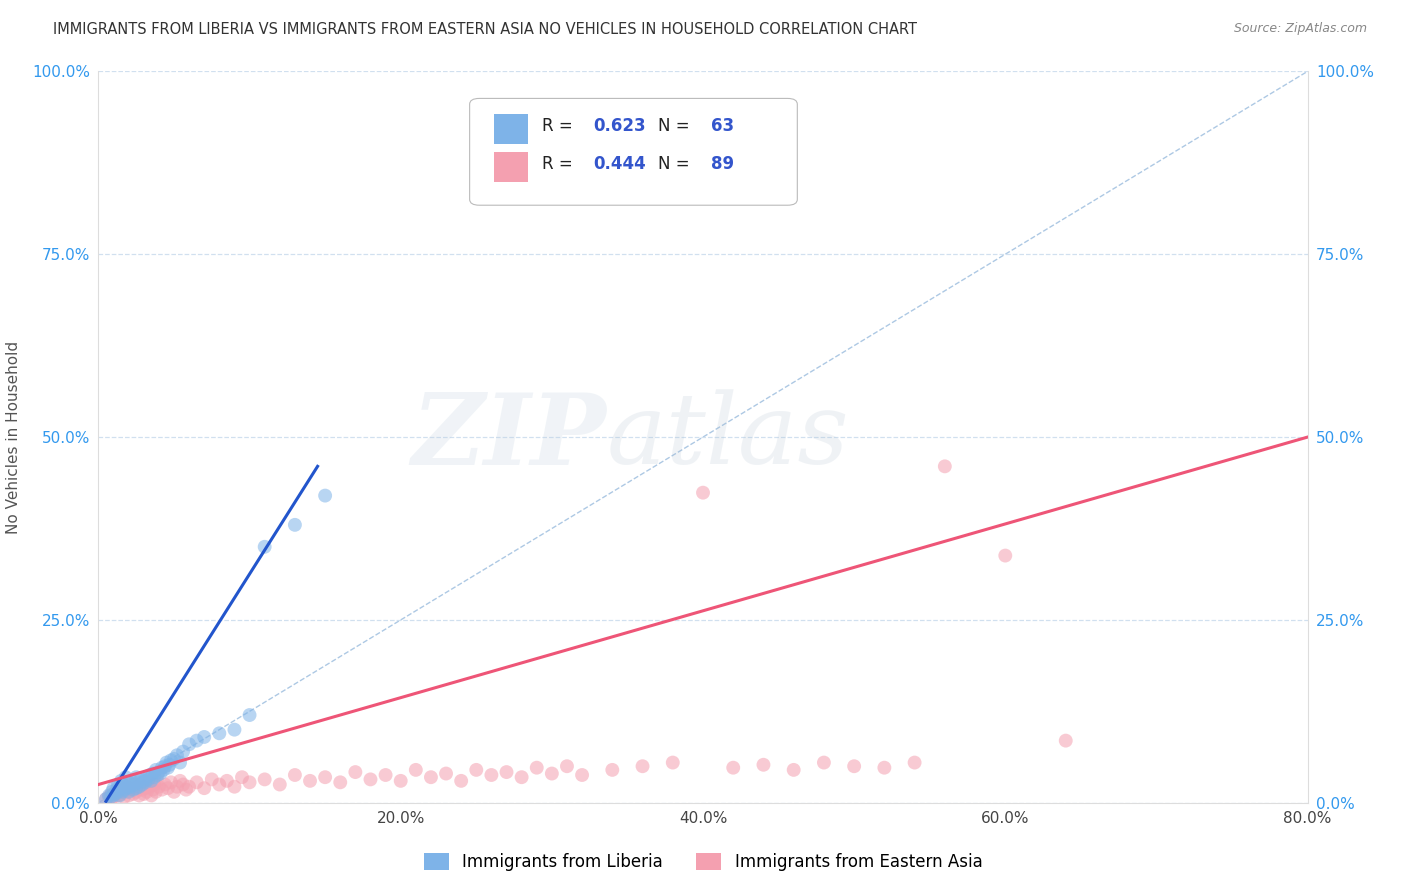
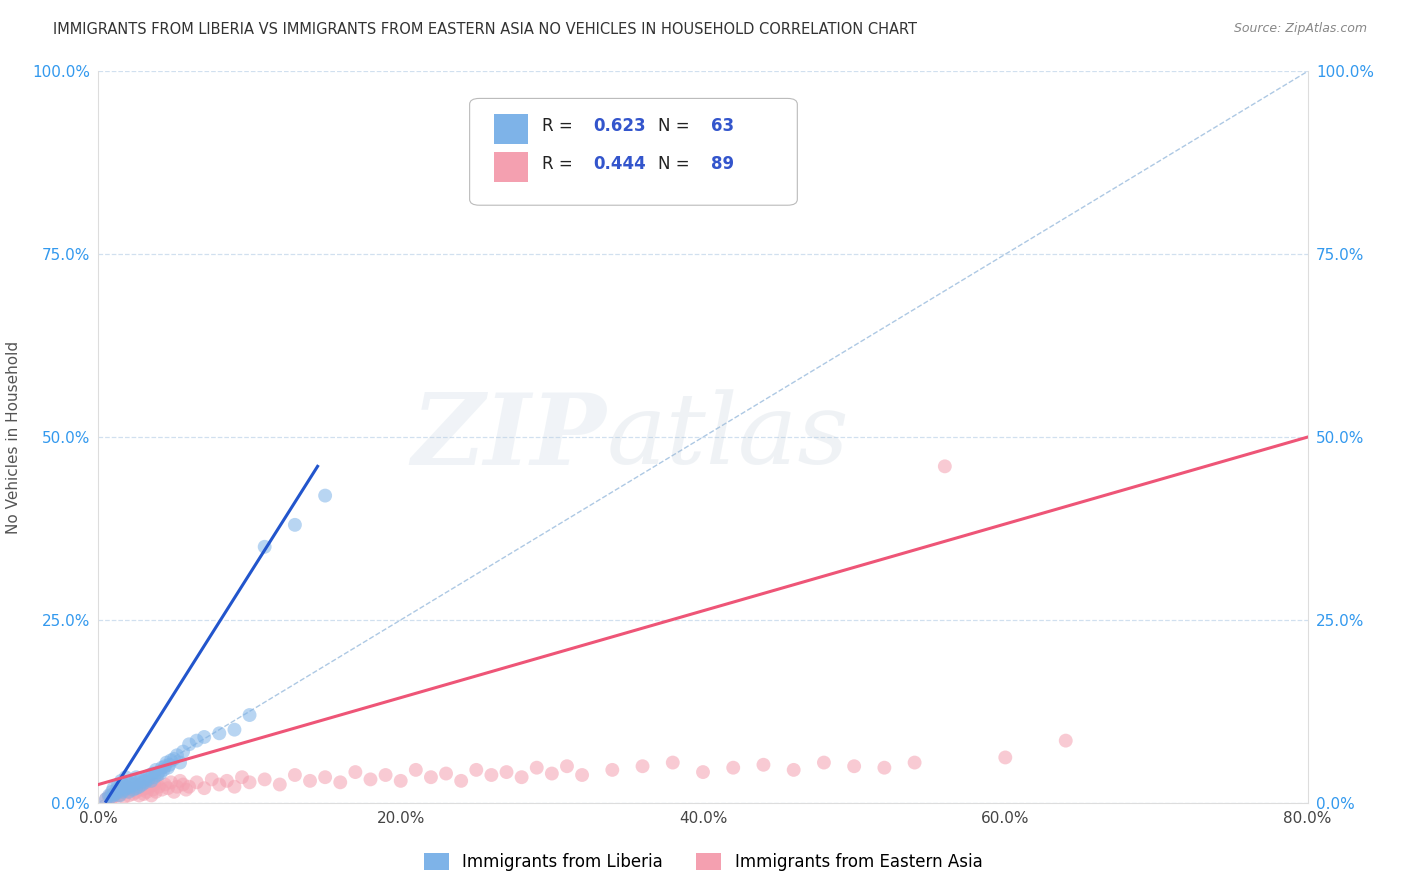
Immigrants from Eastern Asia/40.0%: 42.4% -> 4.2%
Immigrants from Eastern Asia/60.0%: 33.8% -> 6.2%
